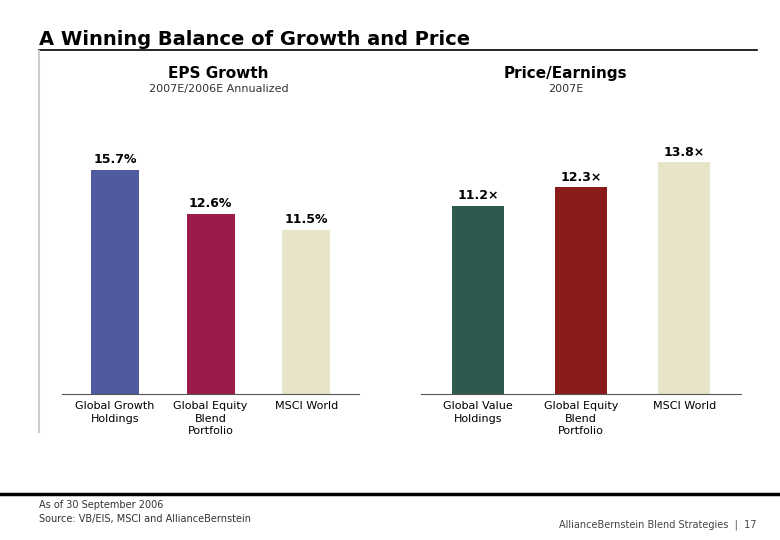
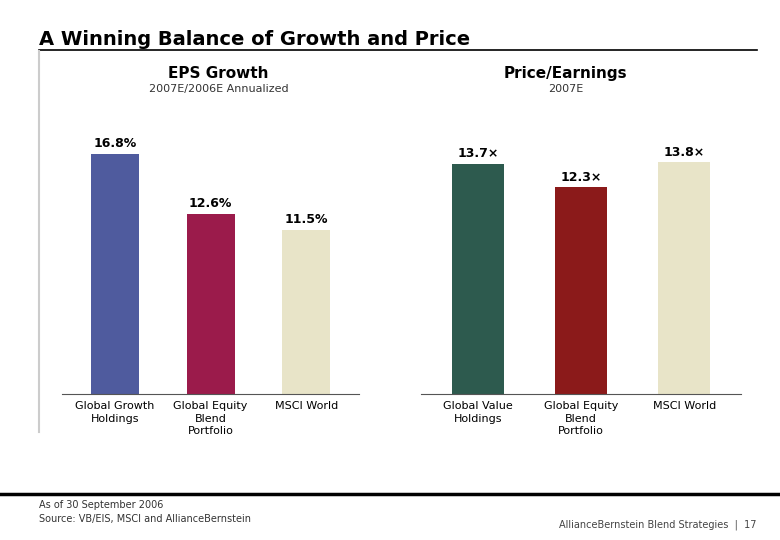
Global Growth Holdings: 15.7% -> 16.8%
Global Value Holdings: 11.2× -> 13.7×
